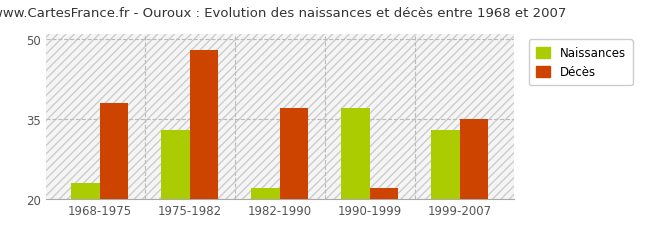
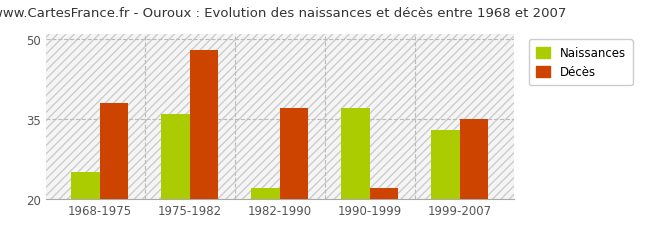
Naissances/1968-1975: 23 -> 25
Naissances/1975-1982: 33 -> 36
